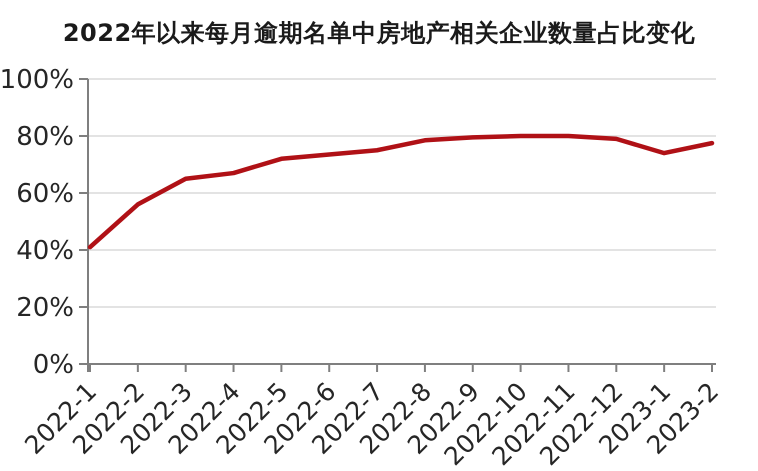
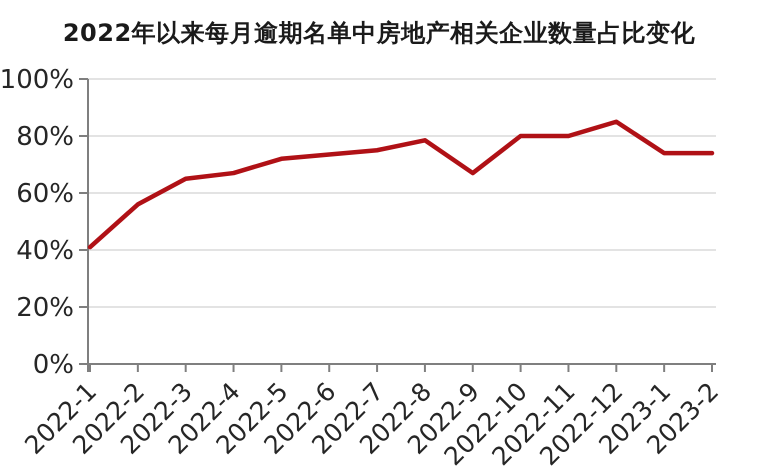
2022-9: 80% -> 67%
2022-12: 79% -> 85%
2023-2: 78% -> 74%
